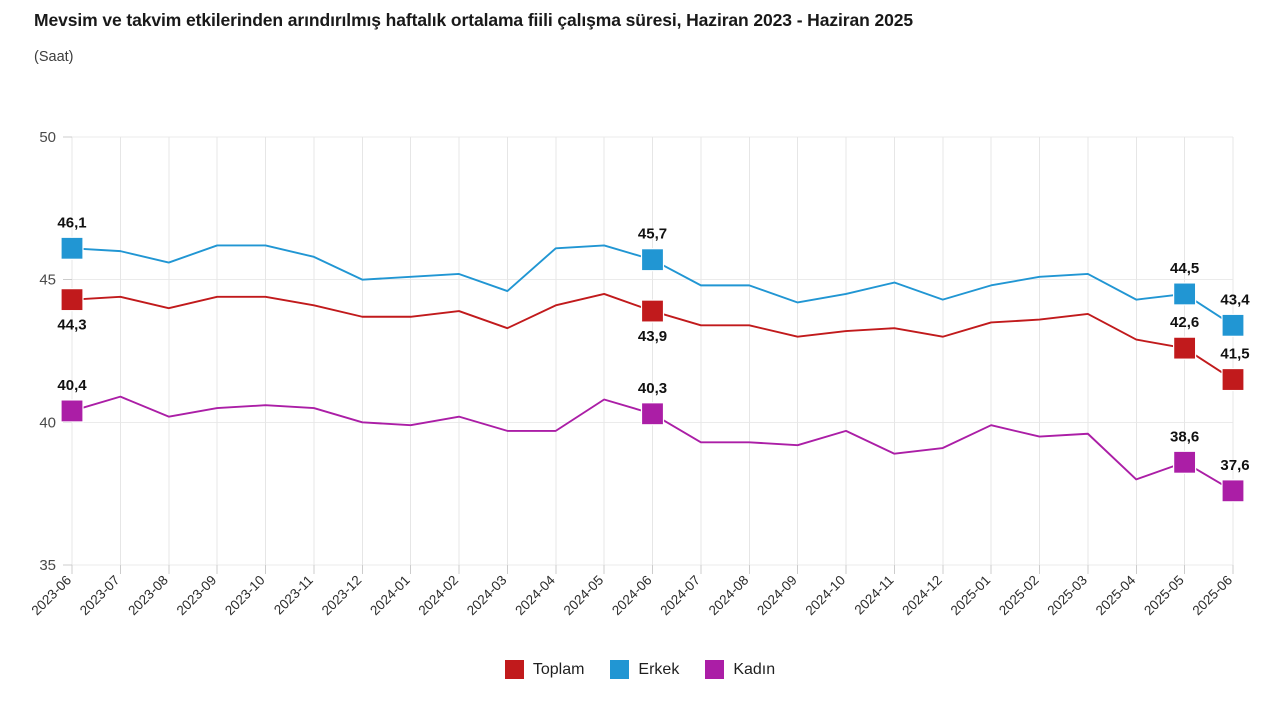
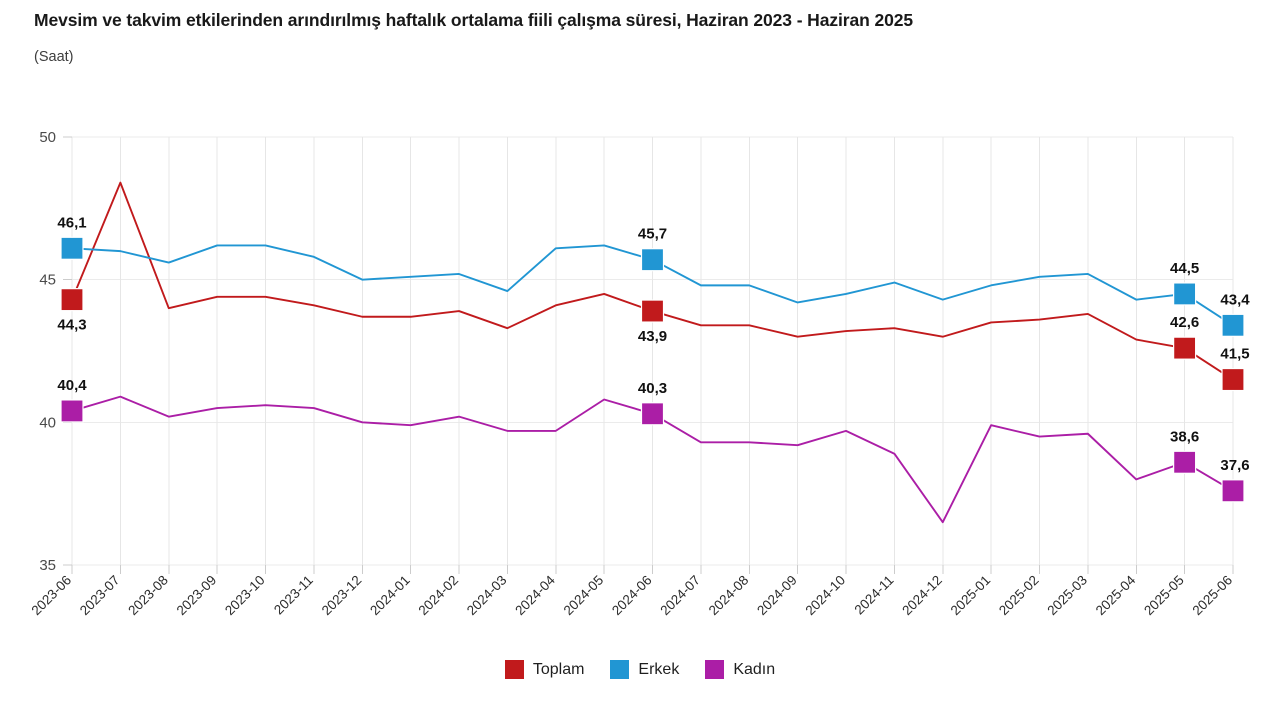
Toplam/2023-07: 44.4 -> 48.4
Kadın/2024-12: 39.1 -> 36.5
